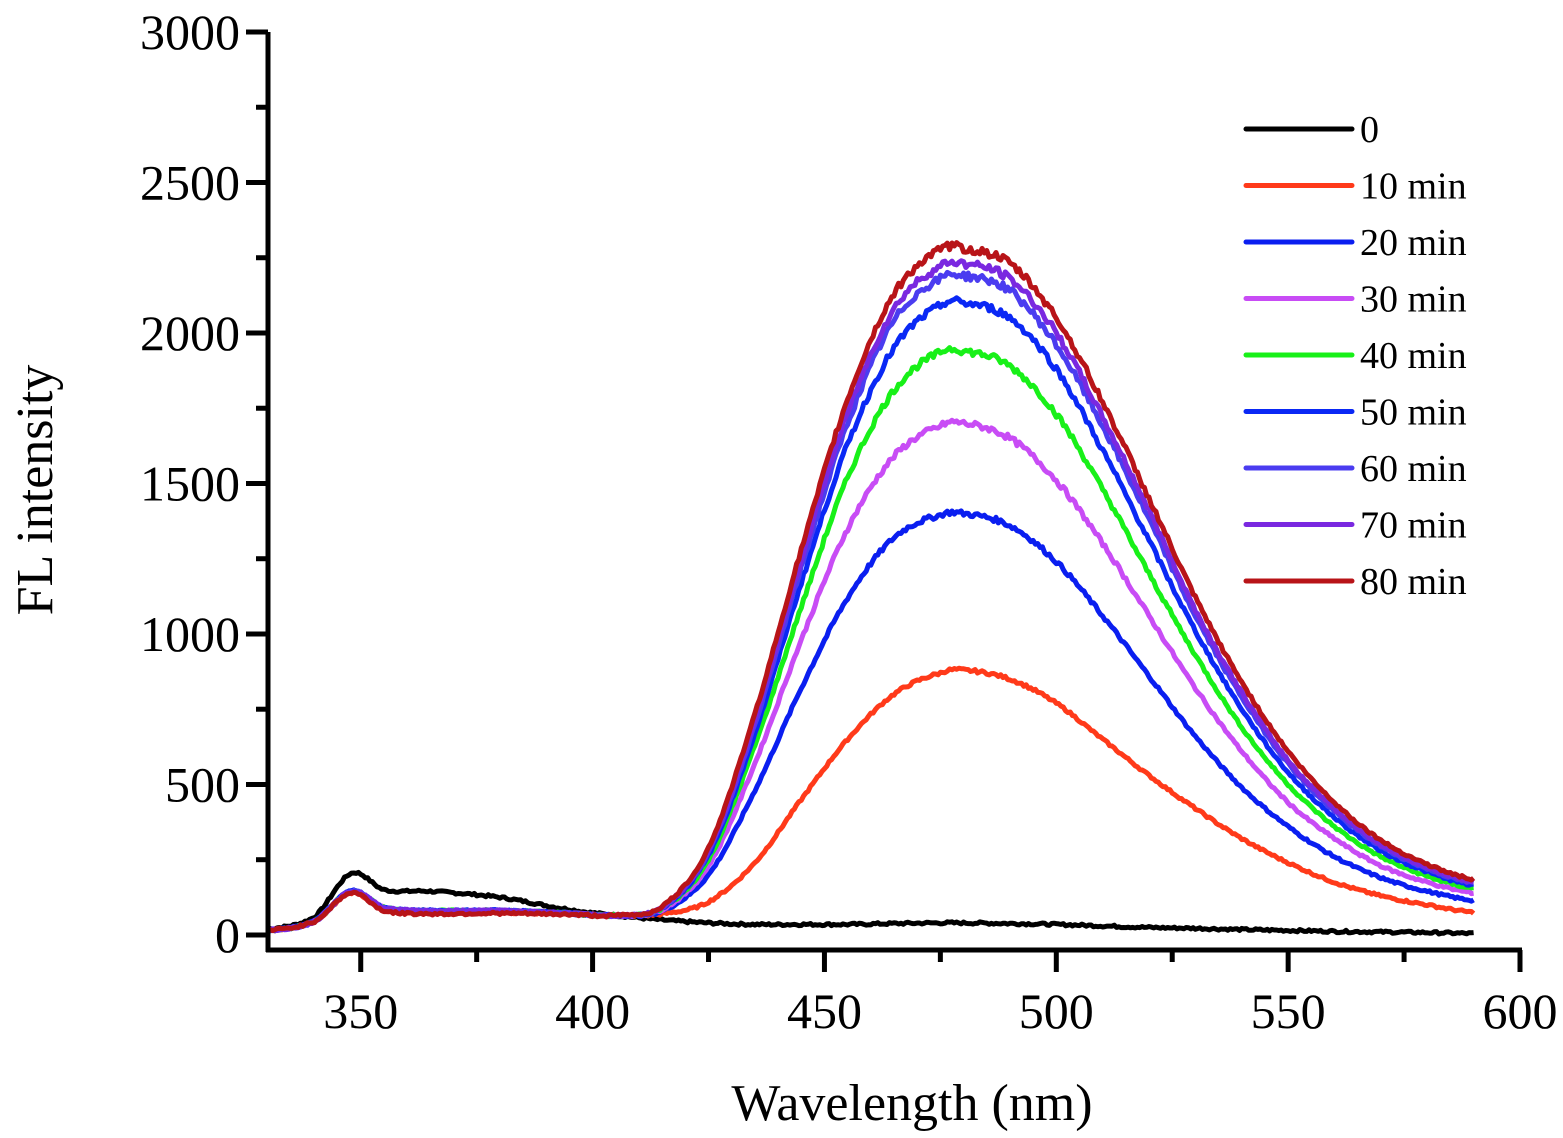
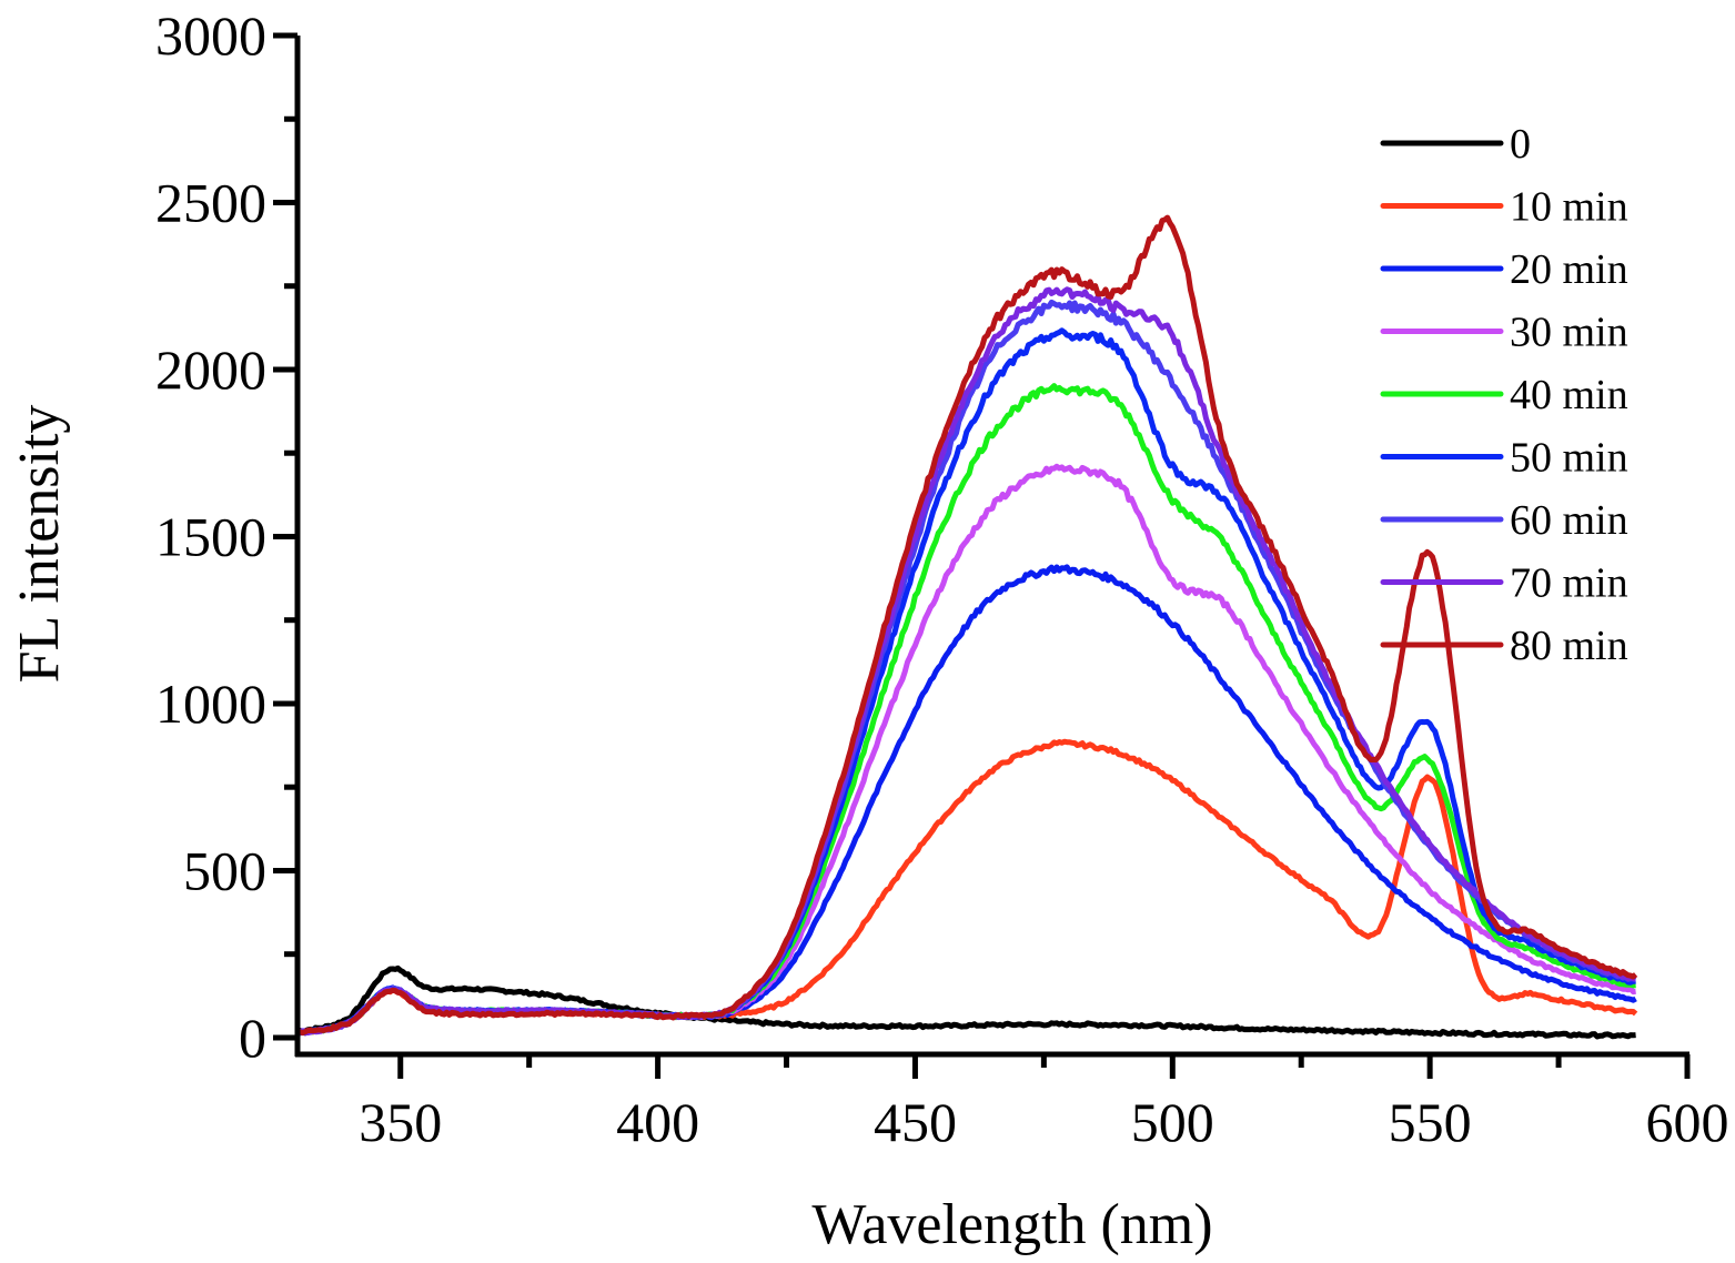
30 min/500: 1510 -> 1370
40 min/500: 1730 -> 1610
50 min/500: 1880 -> 1710
70 min/500: 2000 -> 2100
80 min/500: 2050 -> 2430
10 min/550: 240 -> 780
40 min/550: 500 -> 830
50 min/550: 540 -> 940
80 min/550: 610 -> 1450
